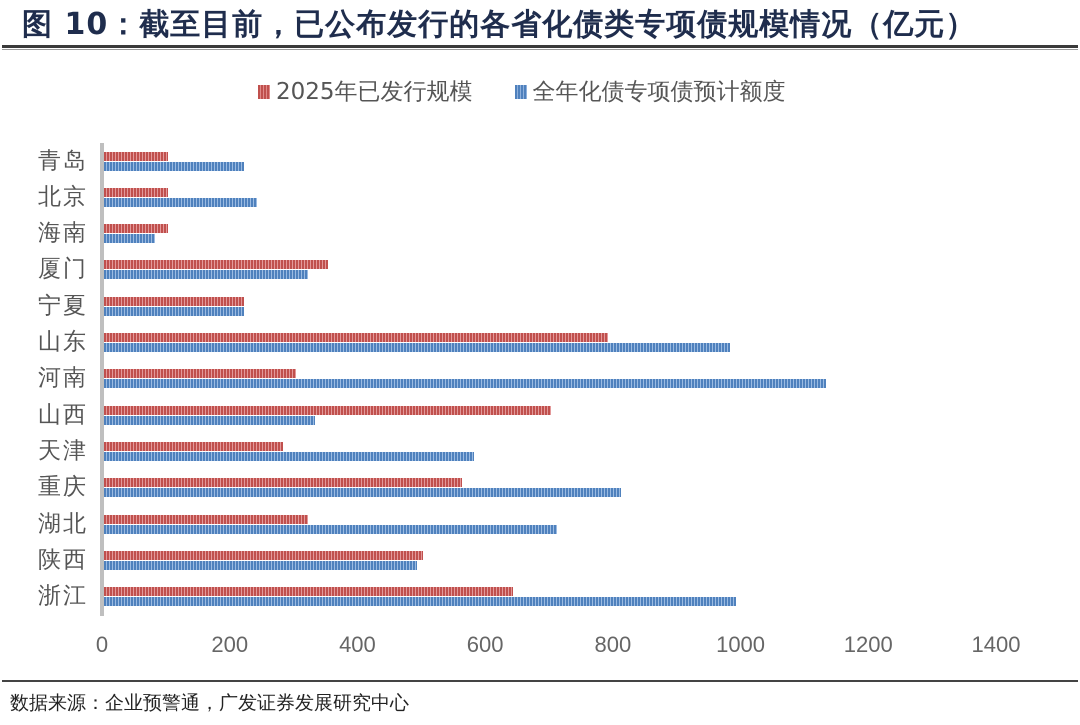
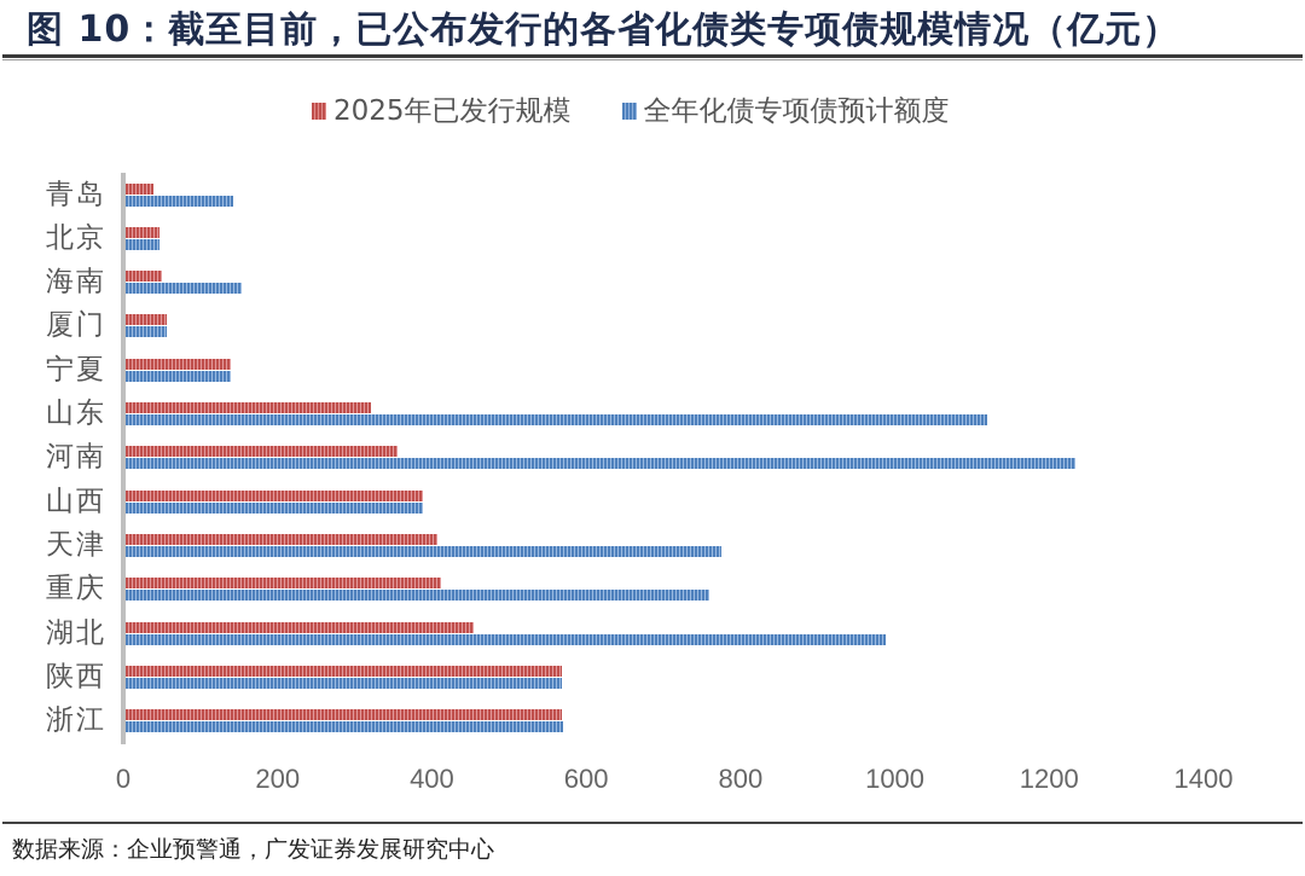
2025年已发行规模/青岛: 100 -> 40
全年化债专项债预计额度/青岛: 220 -> 140
2025年已发行规模/北京: 100 -> 40
全年化债专项债预计额度/北京: 240 -> 40
2025年已发行规模/海南: 100 -> 50
全年化债专项债预计额度/海南: 80 -> 150
2025年已发行规模/厦门: 350 -> 50
全年化债专项债预计额度/厦门: 320 -> 50
2025年已发行规模/宁夏: 220 -> 140
全年化债专项债预计额度/宁夏: 220 -> 140
2025年已发行规模/山东: 790 -> 320
全年化债专项债预计额度/山东: 980 -> 1120
2025年已发行规模/河南: 300 -> 350
全年化债专项债预计额度/河南: 1130 -> 1230
2025年已发行规模/山西: 700 -> 380
全年化债专项债预计额度/山西: 330 -> 380
2025年已发行规模/天津: 280 -> 400
全年化债专项债预计额度/天津: 580 -> 770
2025年已发行规模/重庆: 560 -> 410
全年化债专项债预计额度/重庆: 810 -> 760
2025年已发行规模/湖北: 320 -> 450
全年化债专项债预计额度/湖北: 710 -> 980
2025年已发行规模/陕西: 500 -> 560
全年化债专项债预计额度/陕西: 490 -> 560
2025年已发行规模/浙江: 640 -> 560
全年化债专项债预计额度/浙江: 990 -> 570
